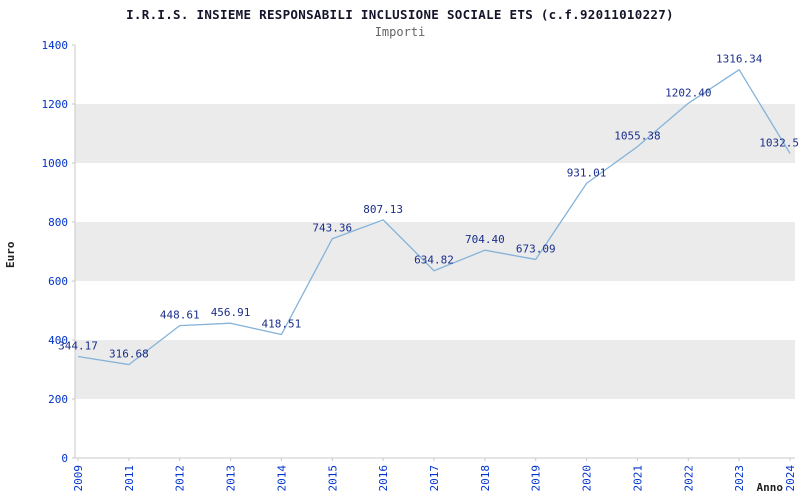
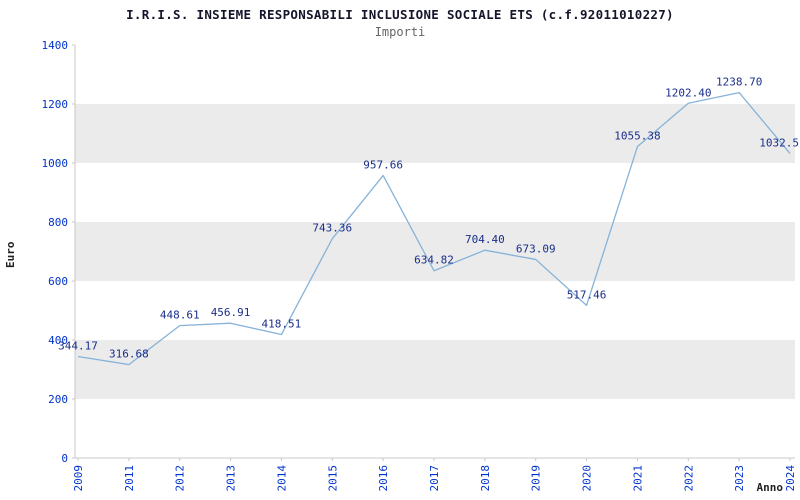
2016: 807.13 -> 957.66
2020: 931.01 -> 517.46
2023: 1316.34 -> 1238.70
